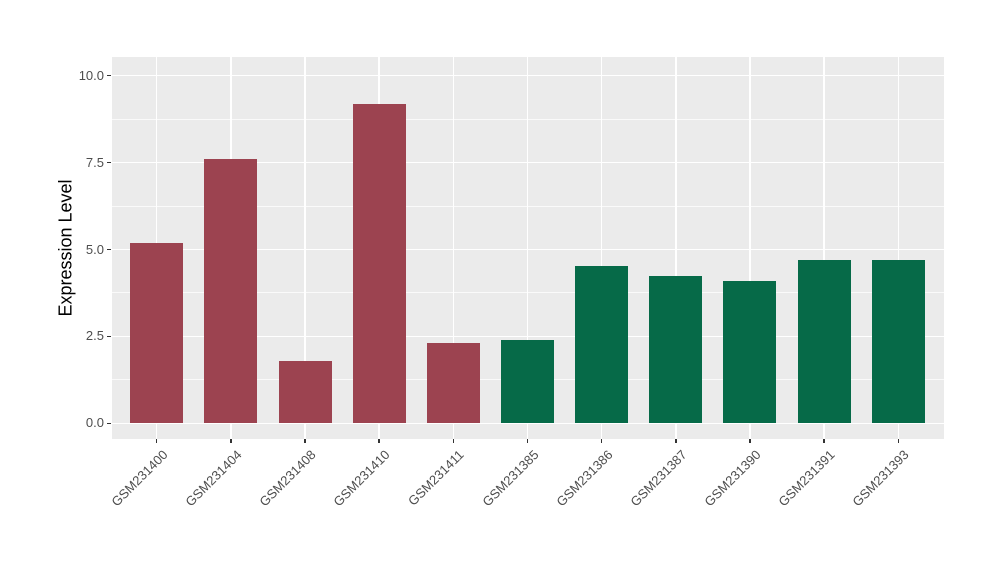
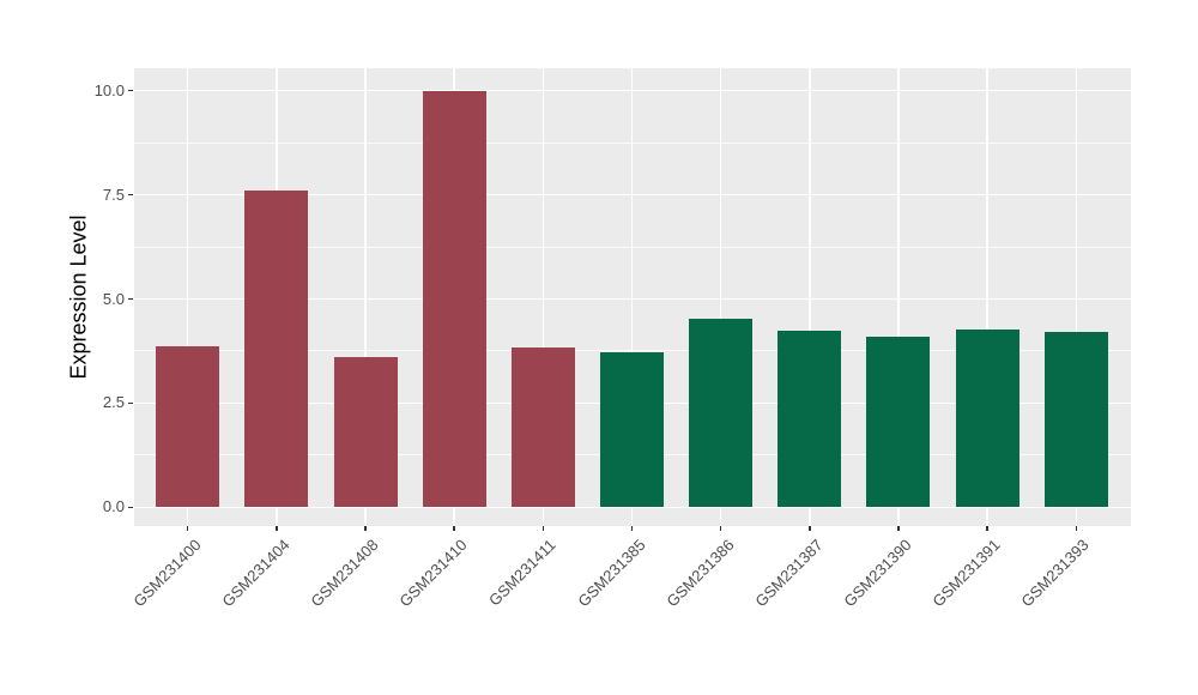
GSM231400: 5.2 -> 3.9
GSM231408: 1.8 -> 3.6
GSM231410: 9.2 -> 10.0
GSM231411: 2.3 -> 3.8
GSM231385: 2.4 -> 3.7
GSM231391: 4.7 -> 4.3
GSM231393: 4.7 -> 4.2
